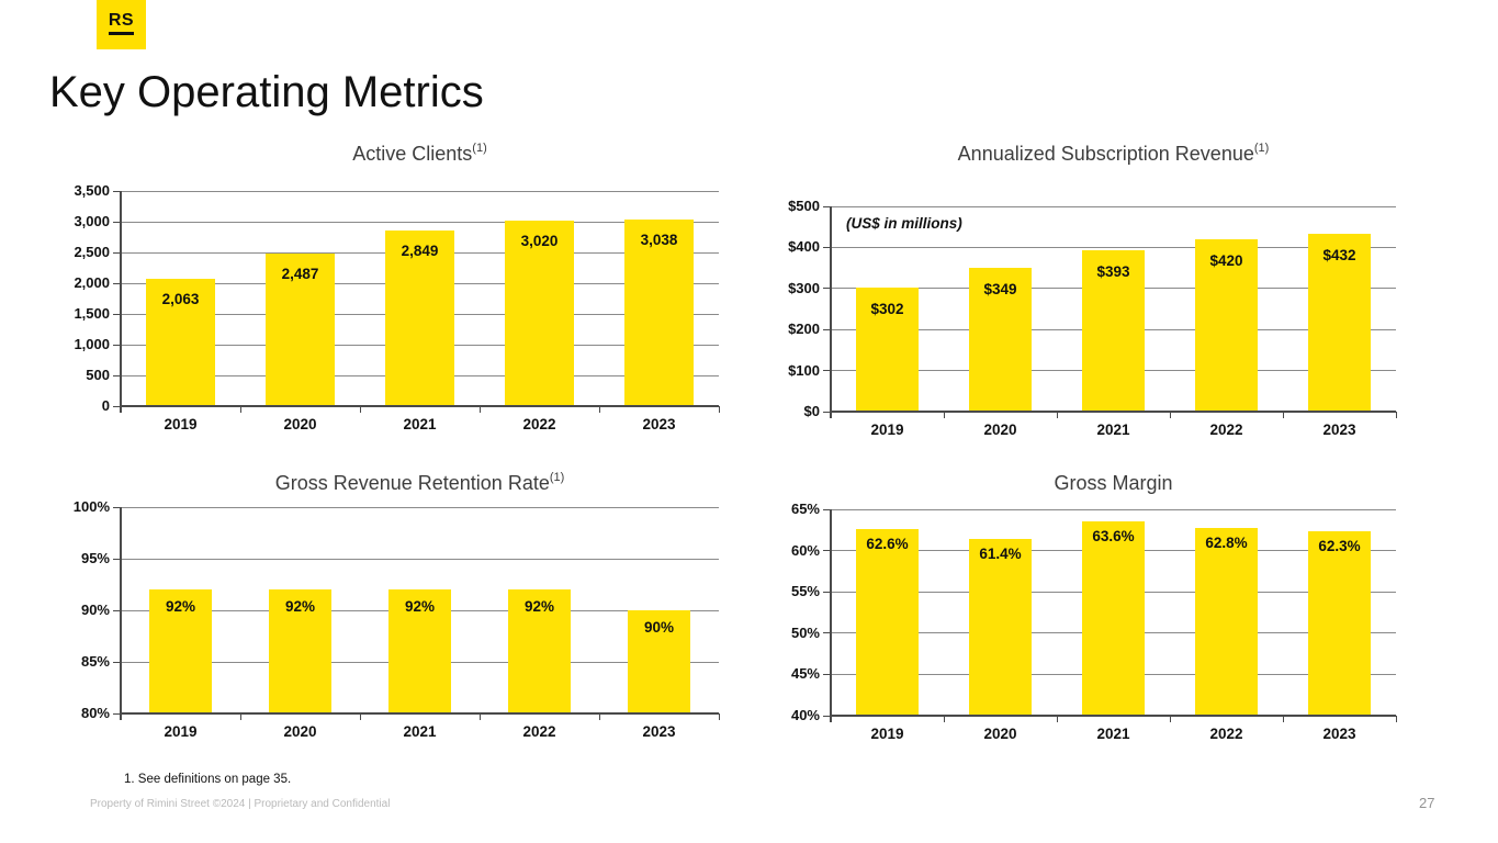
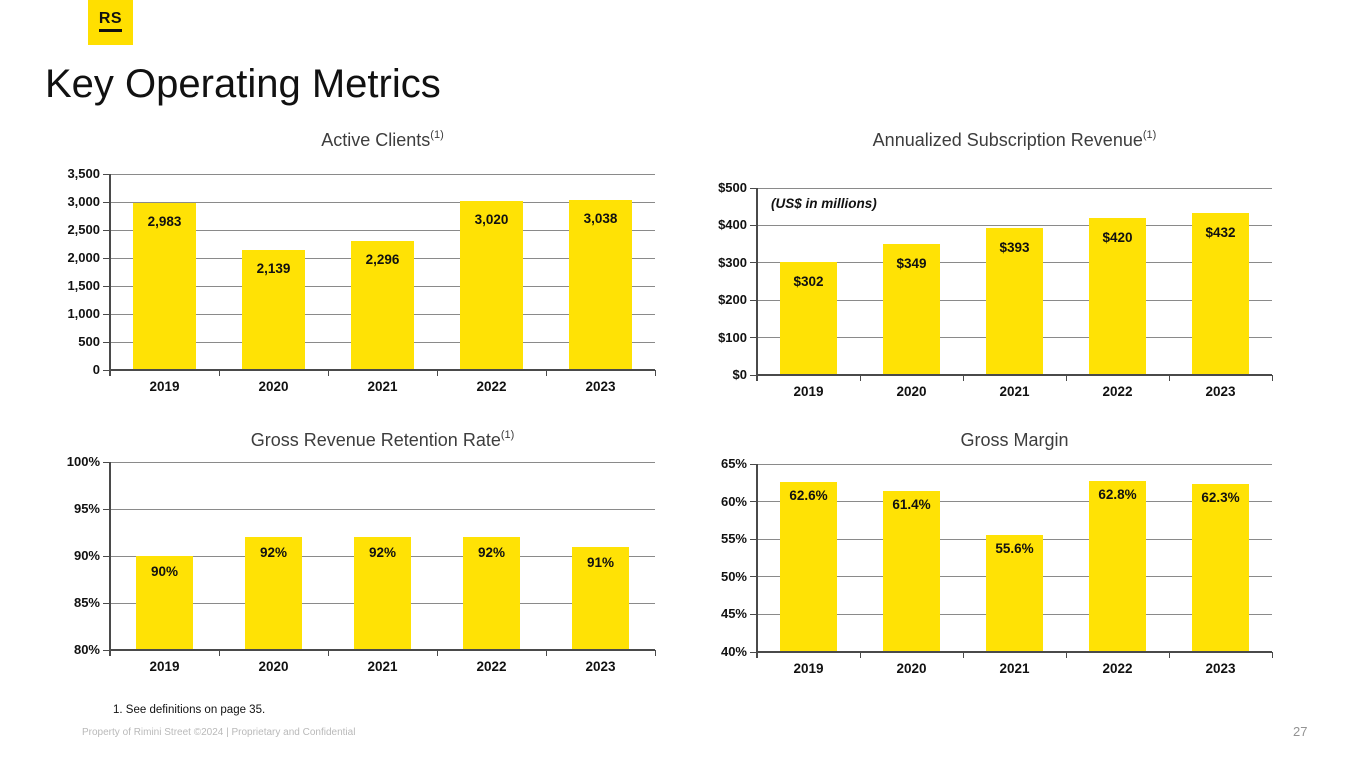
Active Clients/2019: 2,063 -> 2,983
Active Clients/2020: 2,487 -> 2,139
Active Clients/2021: 2,849 -> 2,296
Gross Revenue Retention Rate/2019: 92% -> 90%
Gross Revenue Retention Rate/2023: 90% -> 91%
Gross Margin/2021: 63.6% -> 55.6%
